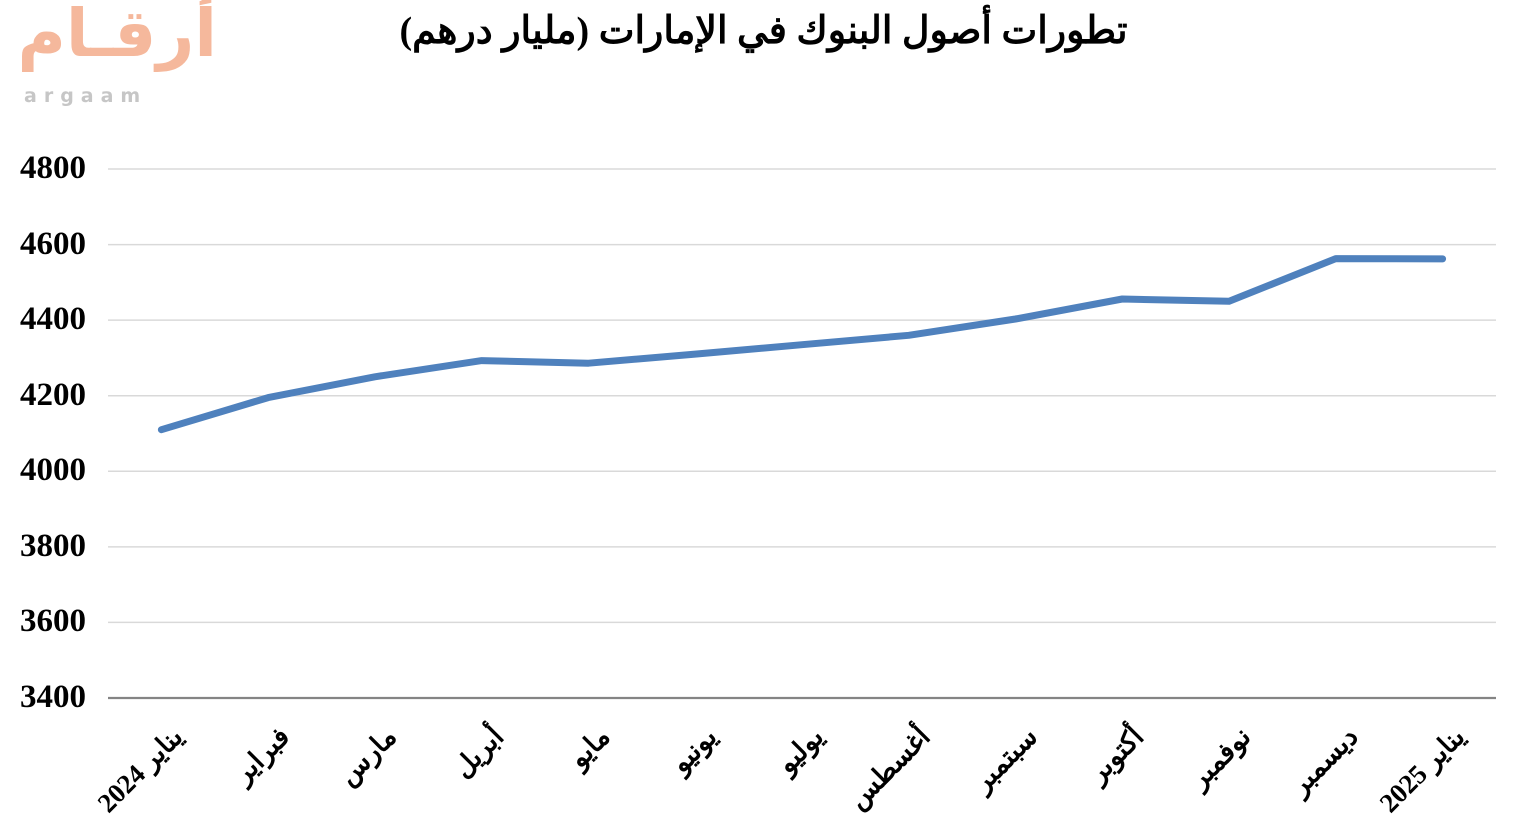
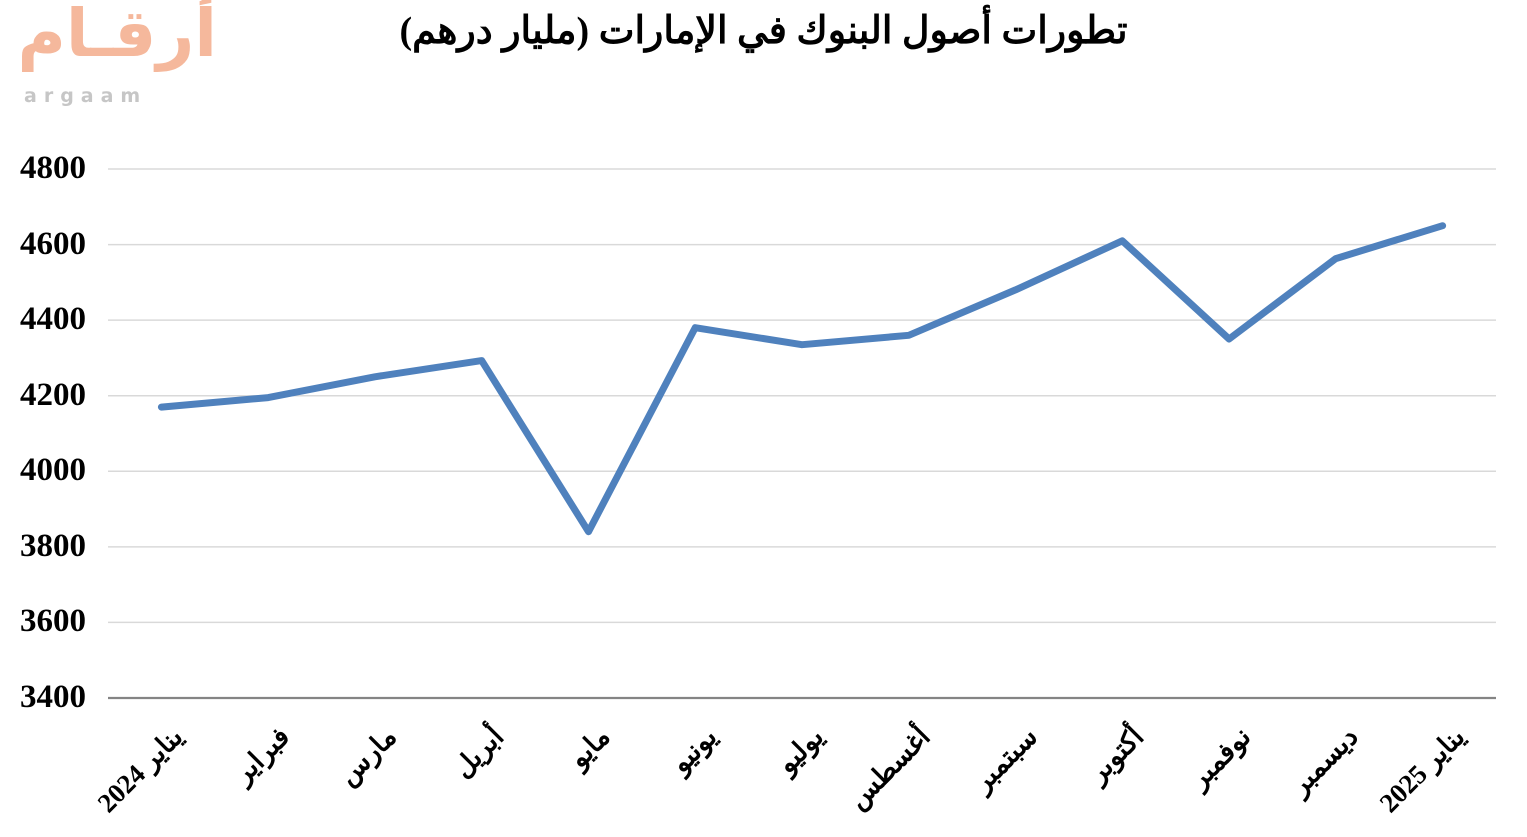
يناير 2024: 4110 -> 4170
مايو: 4290 -> 3840
يونيو: 4310 -> 4380
سبتمبر: 4400 -> 4480
أكتوبر: 4460 -> 4610
نوفمبر: 4450 -> 4350
يناير 2025: 4560 -> 4650
